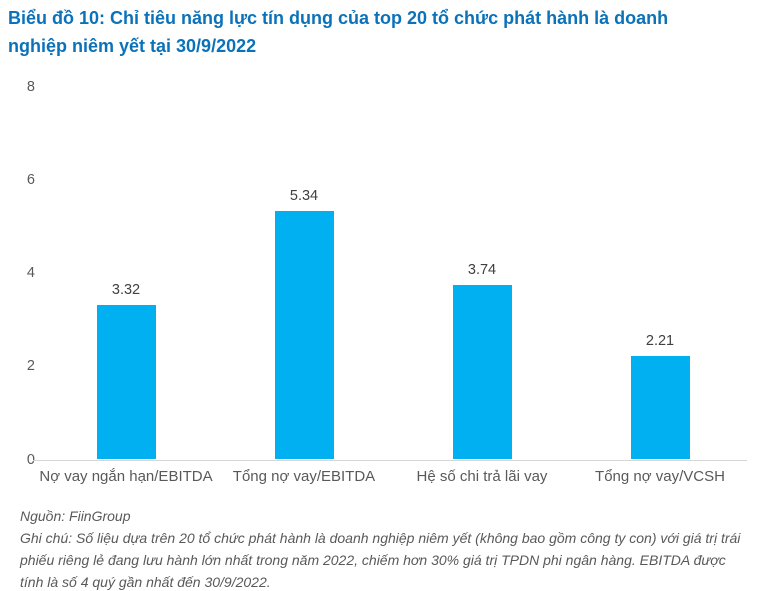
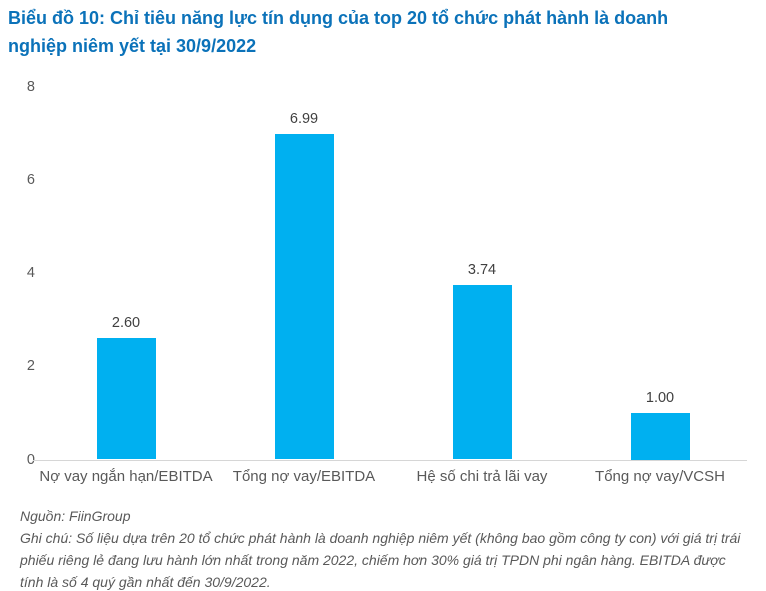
Nợ vay ngắn hạn/EBITDA: 3.32 -> 2.60
Tổng nợ vay/EBITDA: 5.34 -> 6.99
Tổng nợ vay/VCSH: 2.21 -> 1.00
